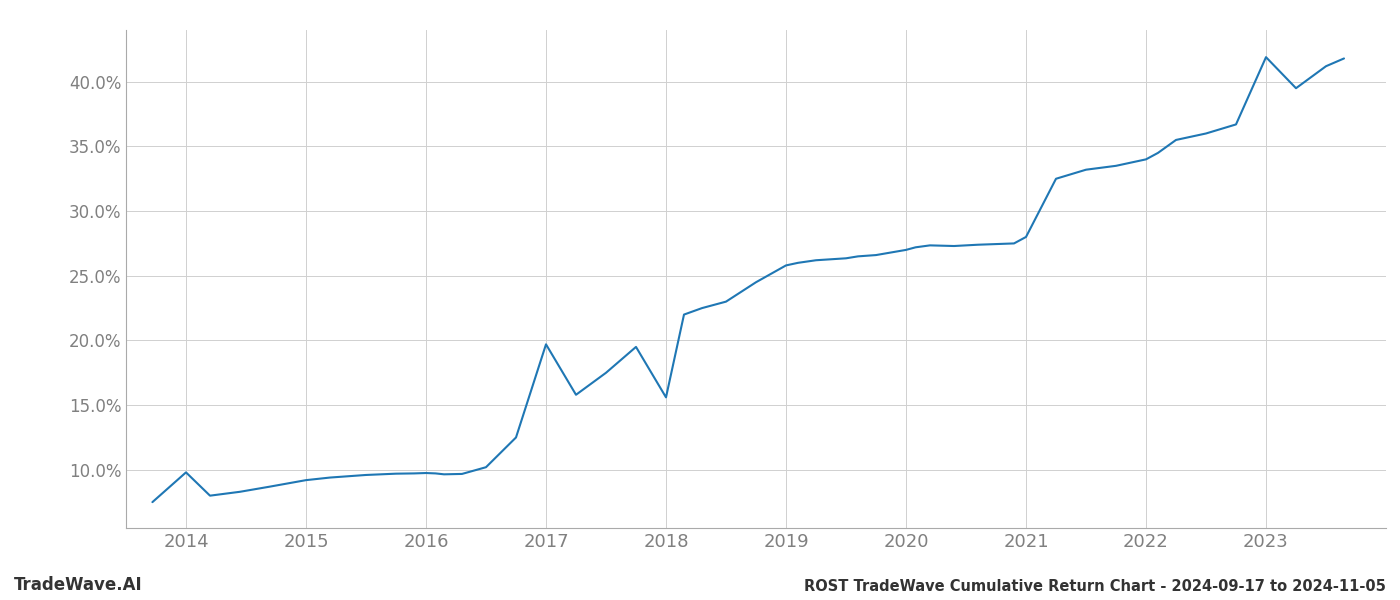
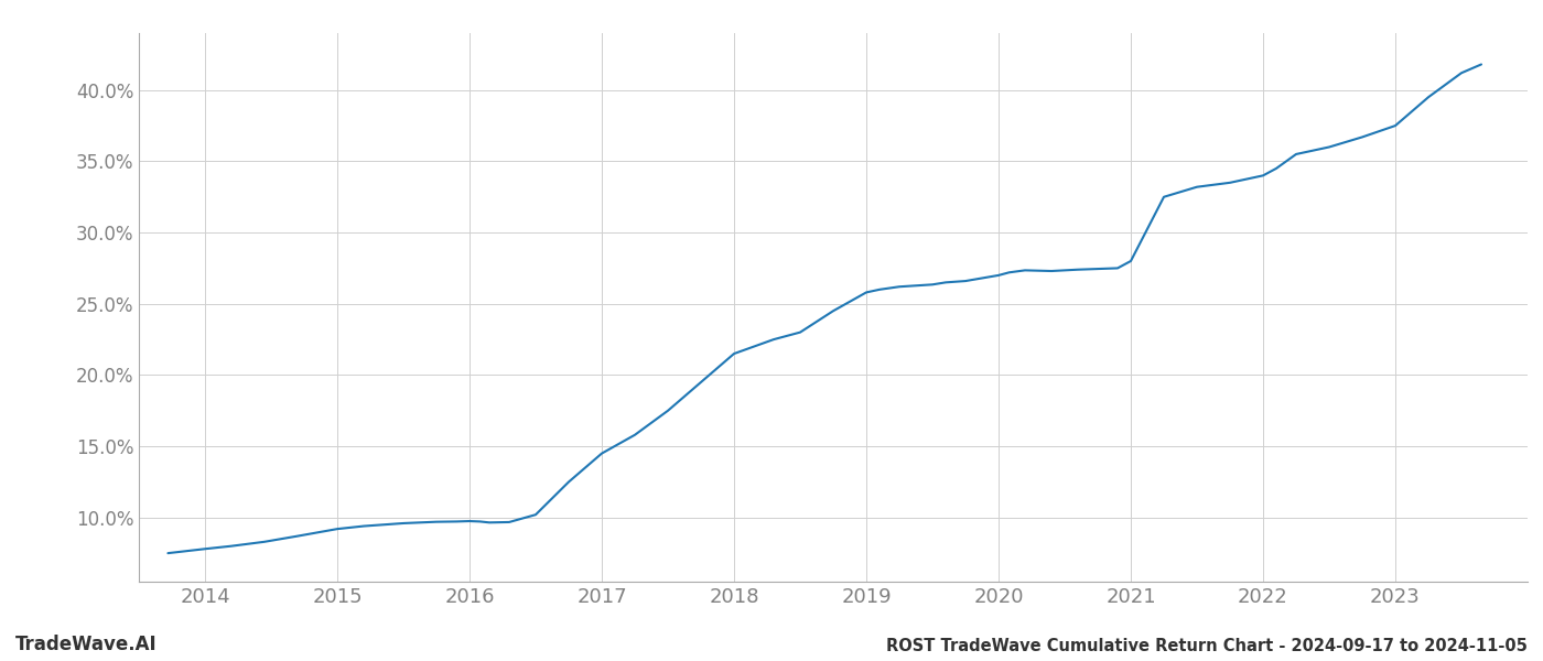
2014: 9.8% -> 7.8%
2017: 19.7% -> 14.5%
2018: 15.6% -> 21.5%
2023: 41.9% -> 37.5%
